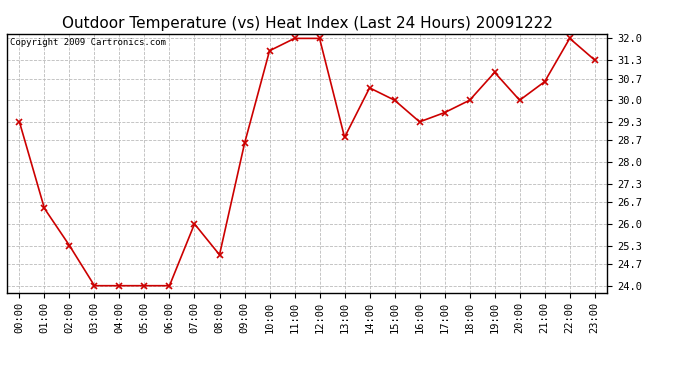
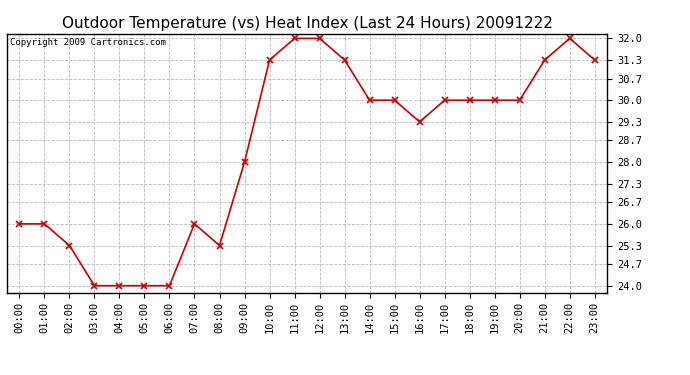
00:00: 29.3 -> 26.0
01:00: 26.5 -> 26.0
08:00: 25.0 -> 25.3
09:00: 28.6 -> 28.0
10:00: 31.6 -> 31.3
13:00: 28.8 -> 31.3
14:00: 30.4 -> 30.0
17:00: 29.6 -> 30.0
19:00: 30.9 -> 30.0
21:00: 30.6 -> 31.3
